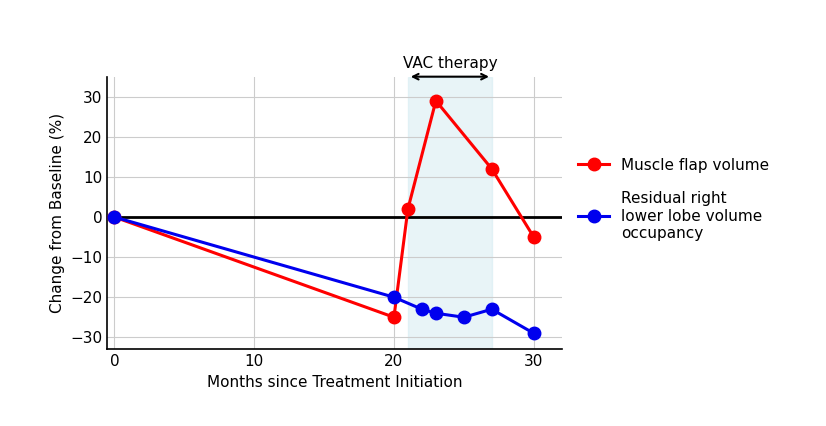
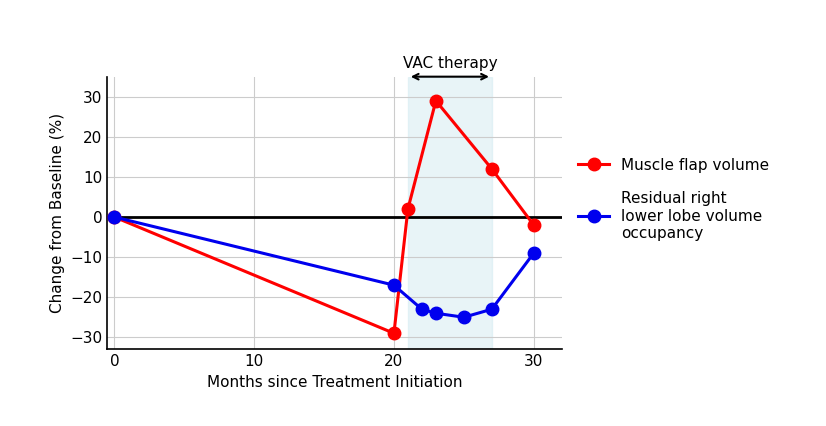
Muscle flap volume/20: -25 -> -29
Residual right lower lobe volume occupancy/20: -20 -> -17
Muscle flap volume/30: -5 -> -2
Residual right lower lobe volume occupancy/30: -29 -> -9
